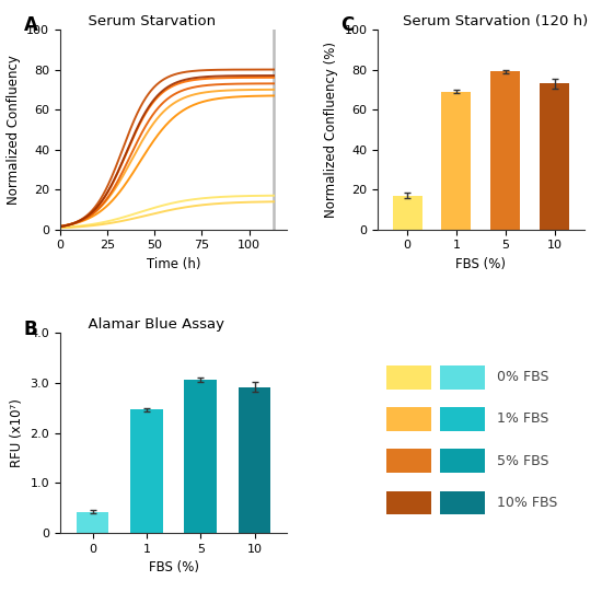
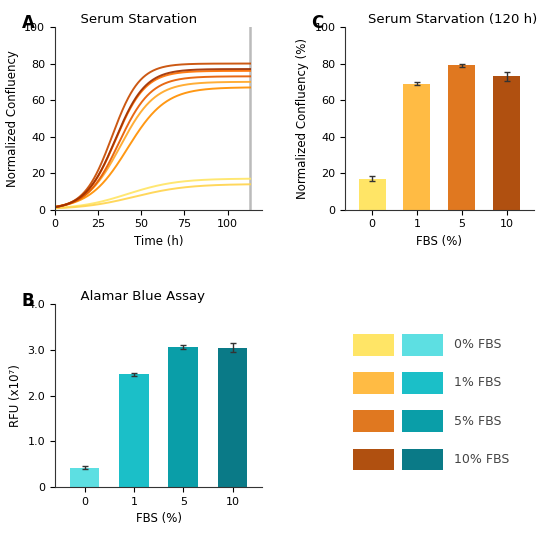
Alamar Blue Assay/10: 2.92 -> 3.05
